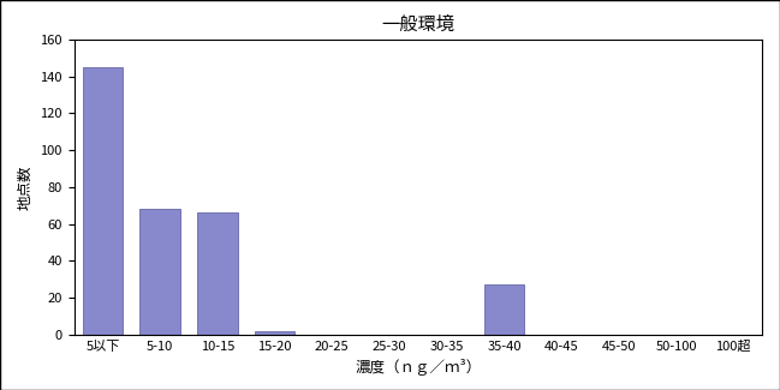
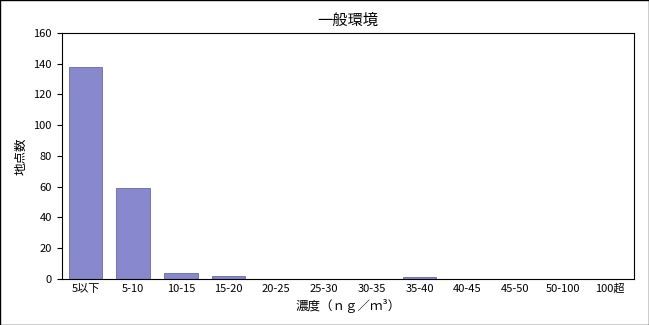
5以下: 145 -> 138
5-10: 68 -> 59
10-15: 66 -> 4
35-40: 27 -> 1
